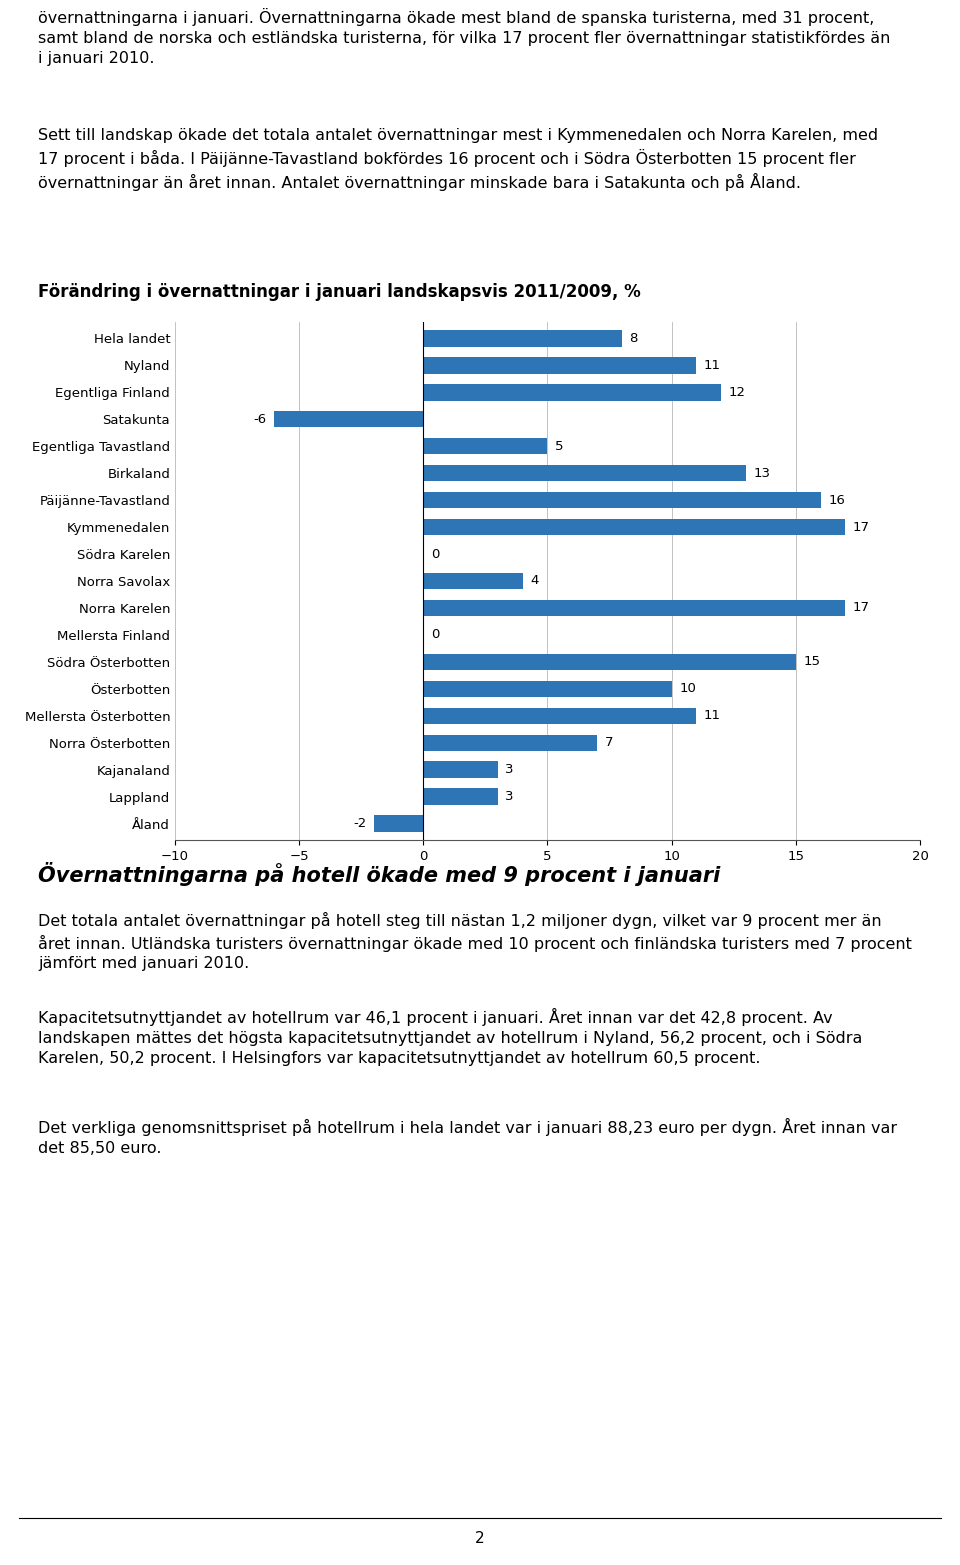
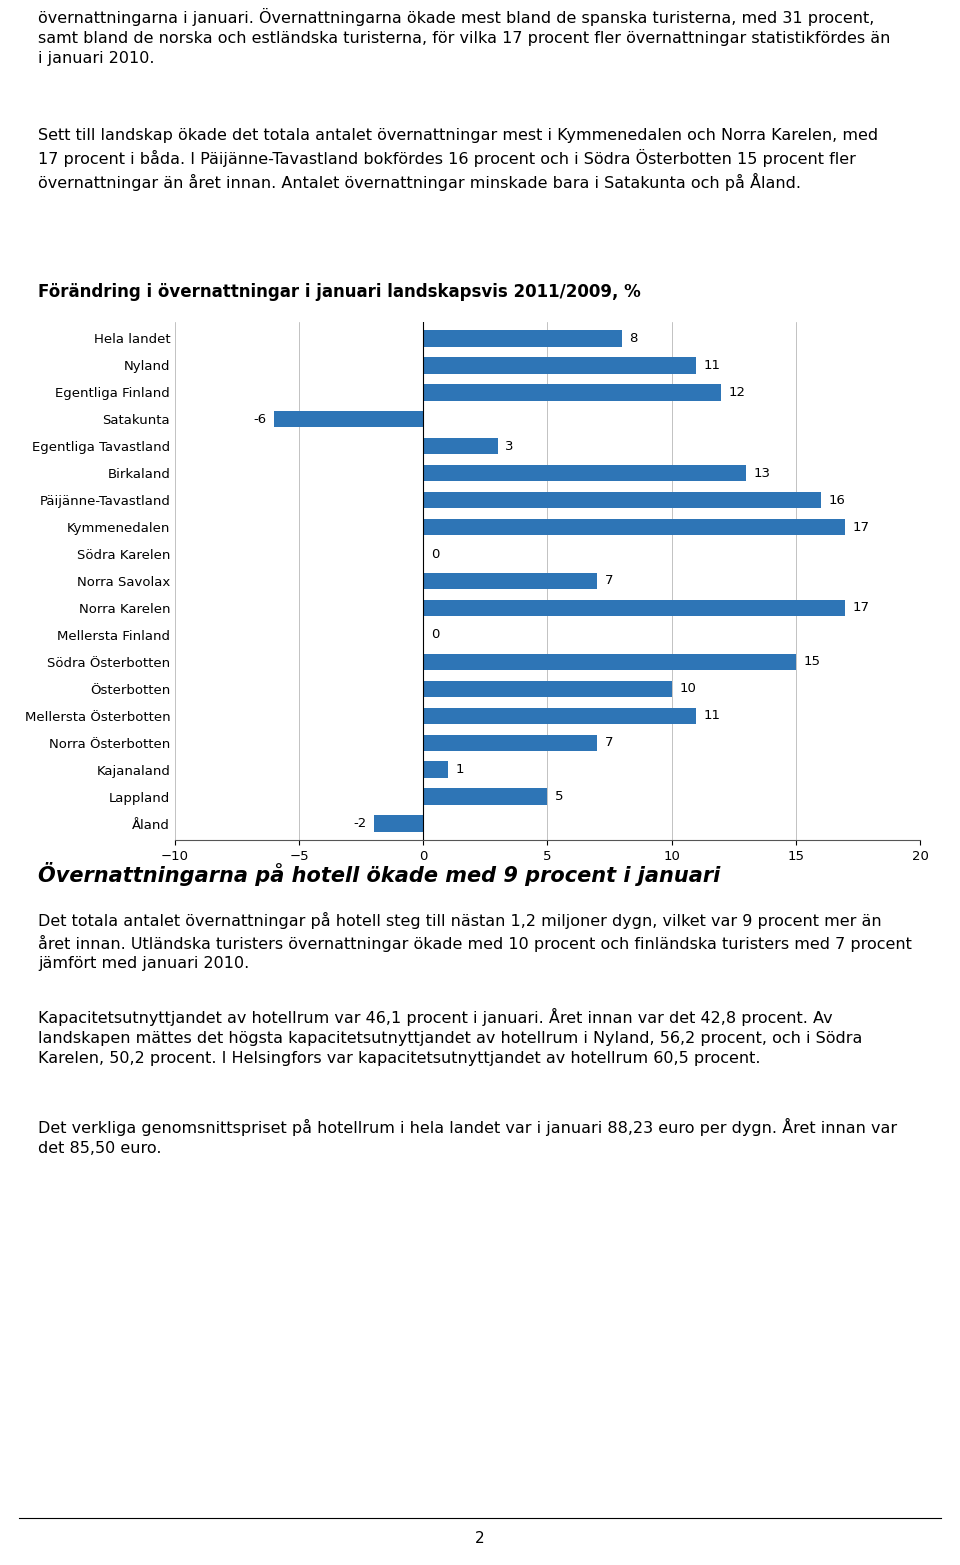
Egentliga Tavastland: 5 -> 3
Norra Savolax: 4 -> 7
Kajanaland: 3 -> 1
Lappland: 3 -> 5
